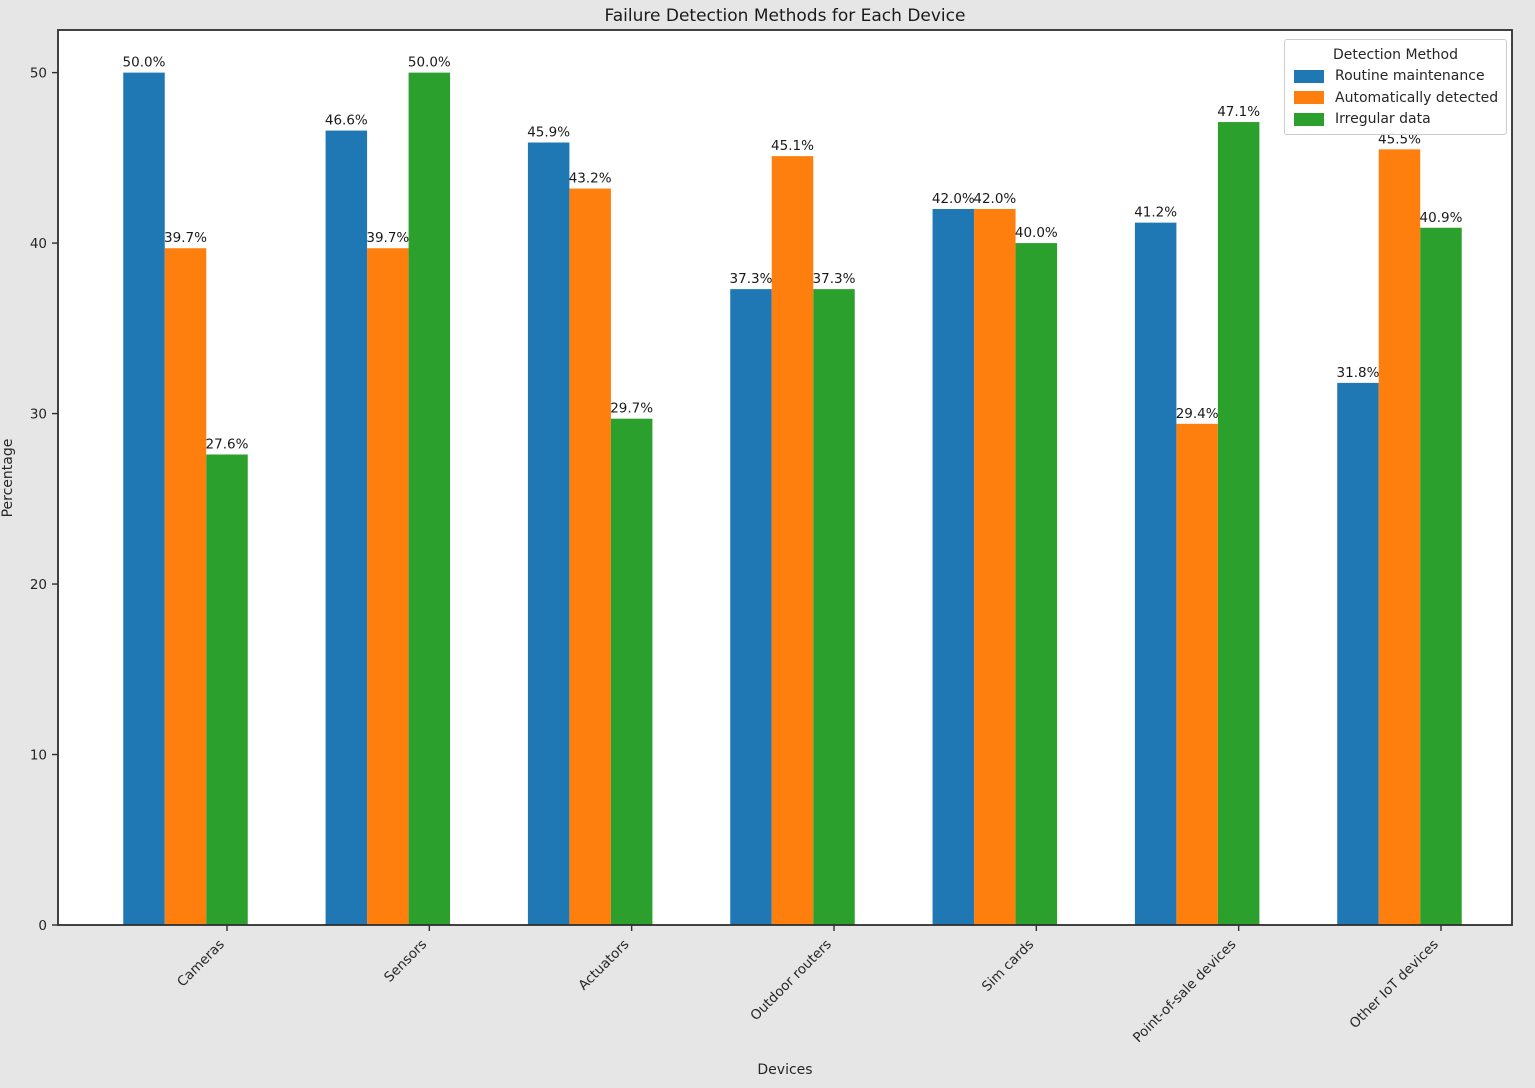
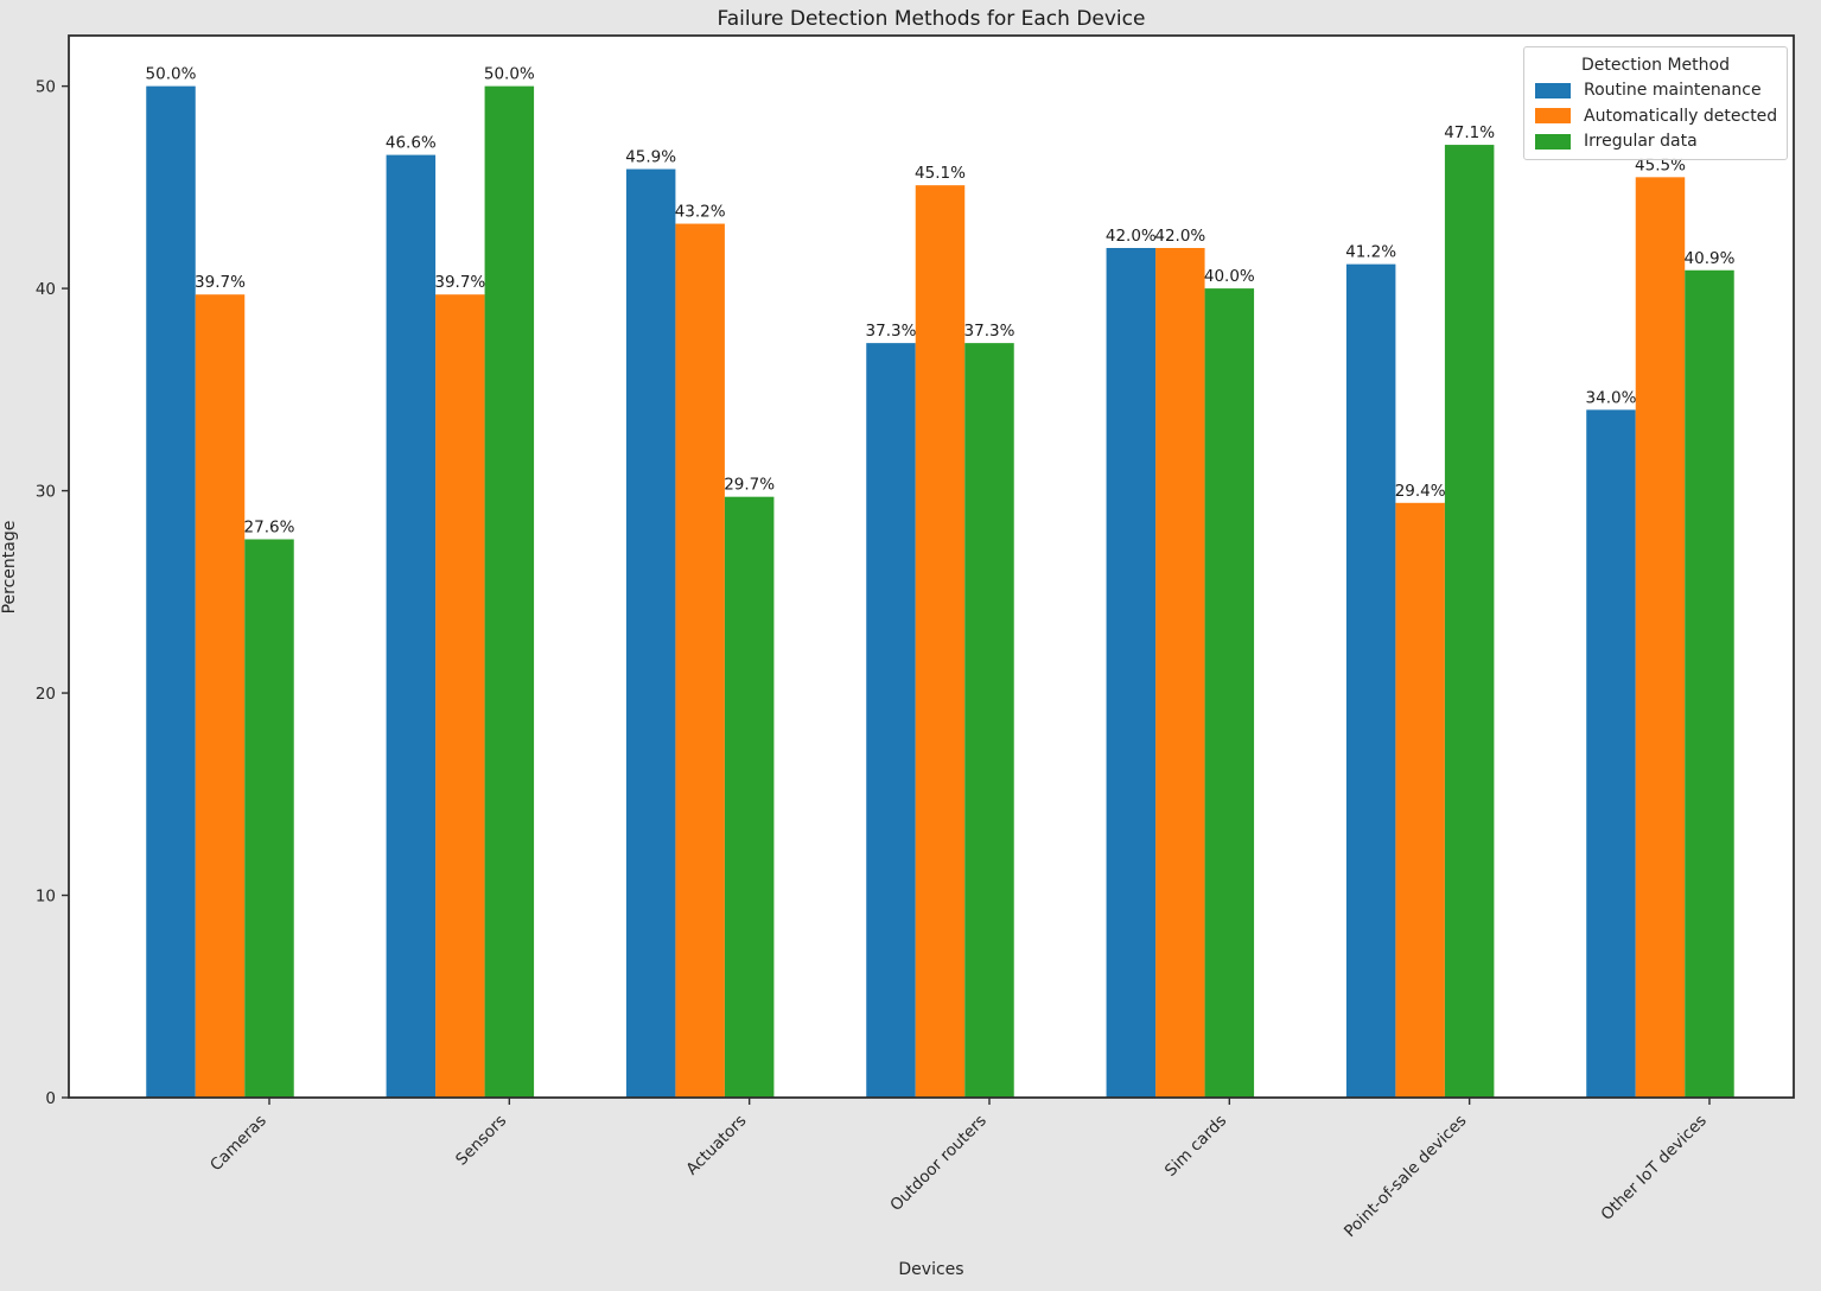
Routine maintenance/Other IoT devices: 31.8% -> 34.0%
